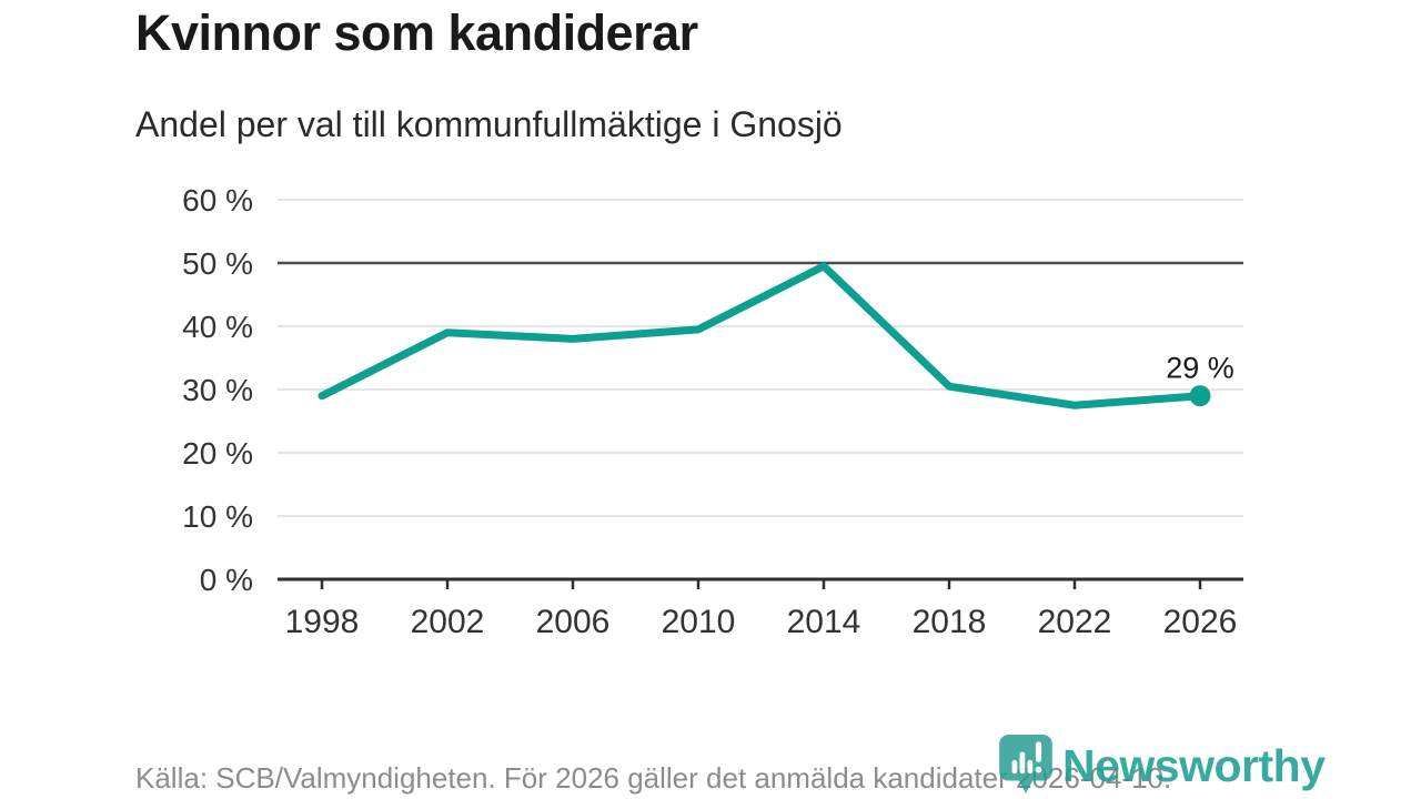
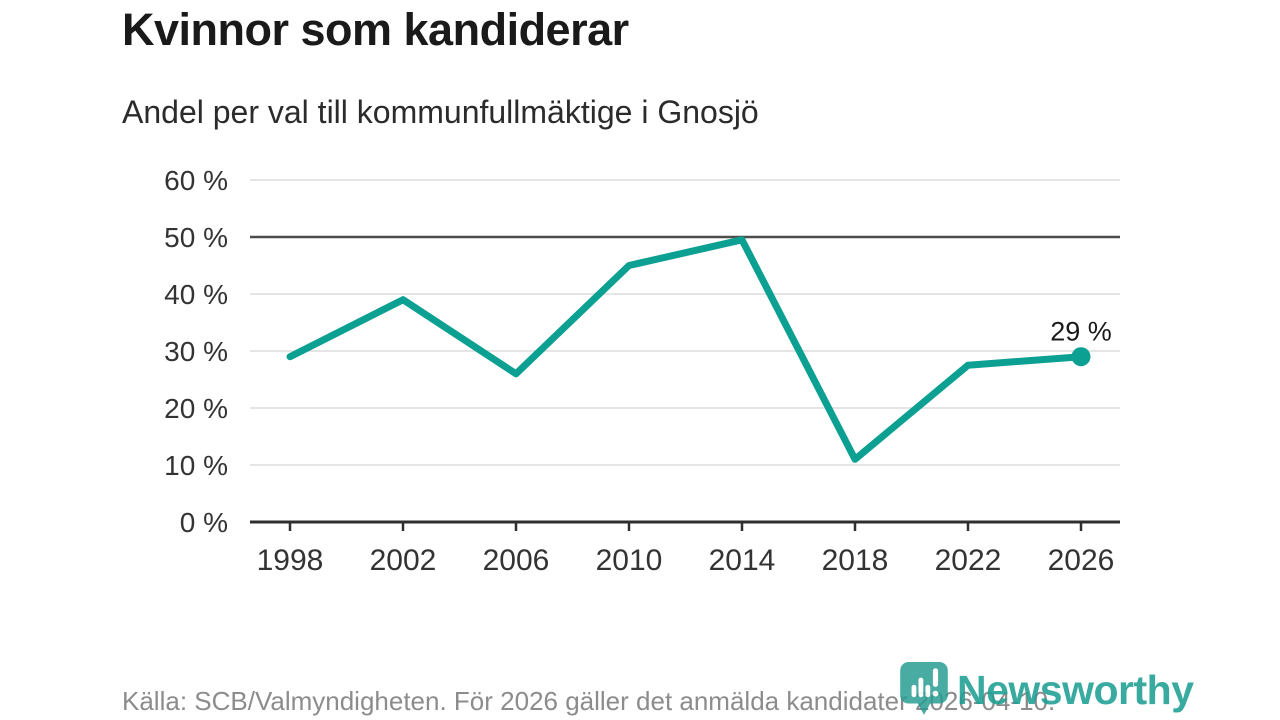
2006: 38% -> 26%
2010: 40% -> 45%
2018: 30% -> 11%
